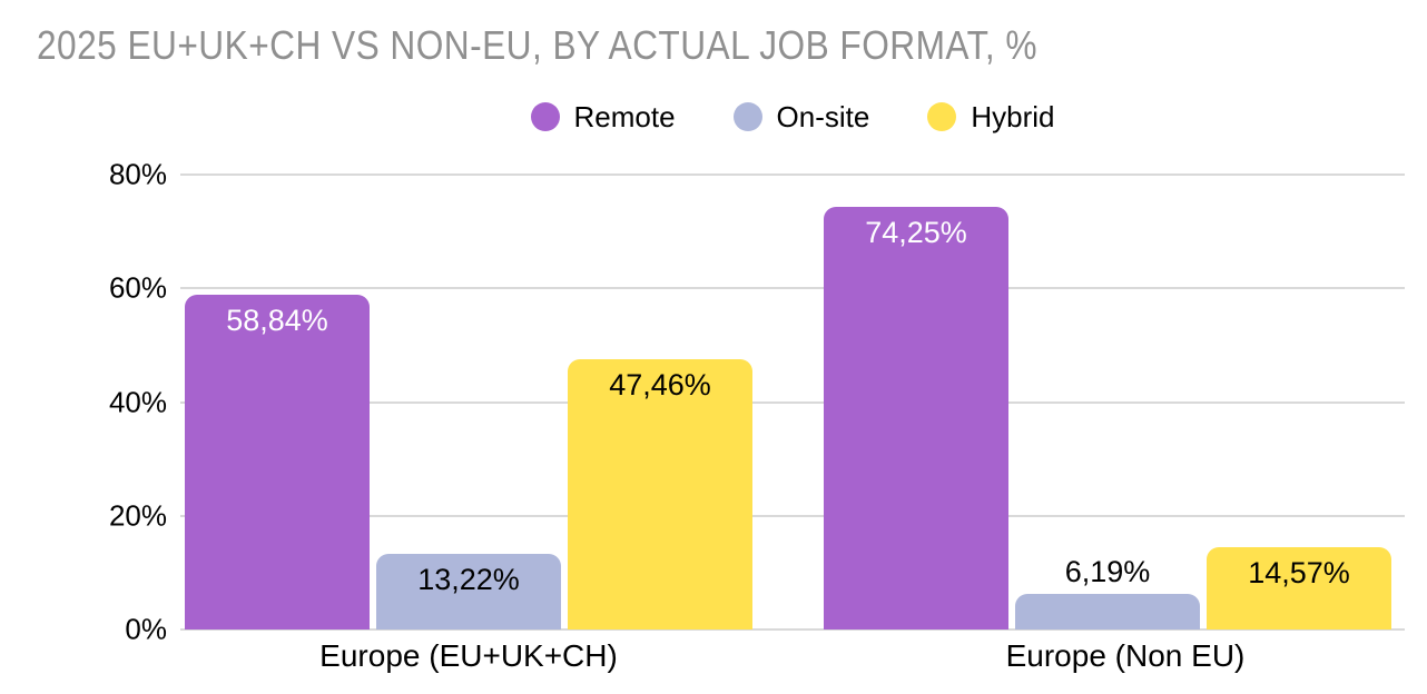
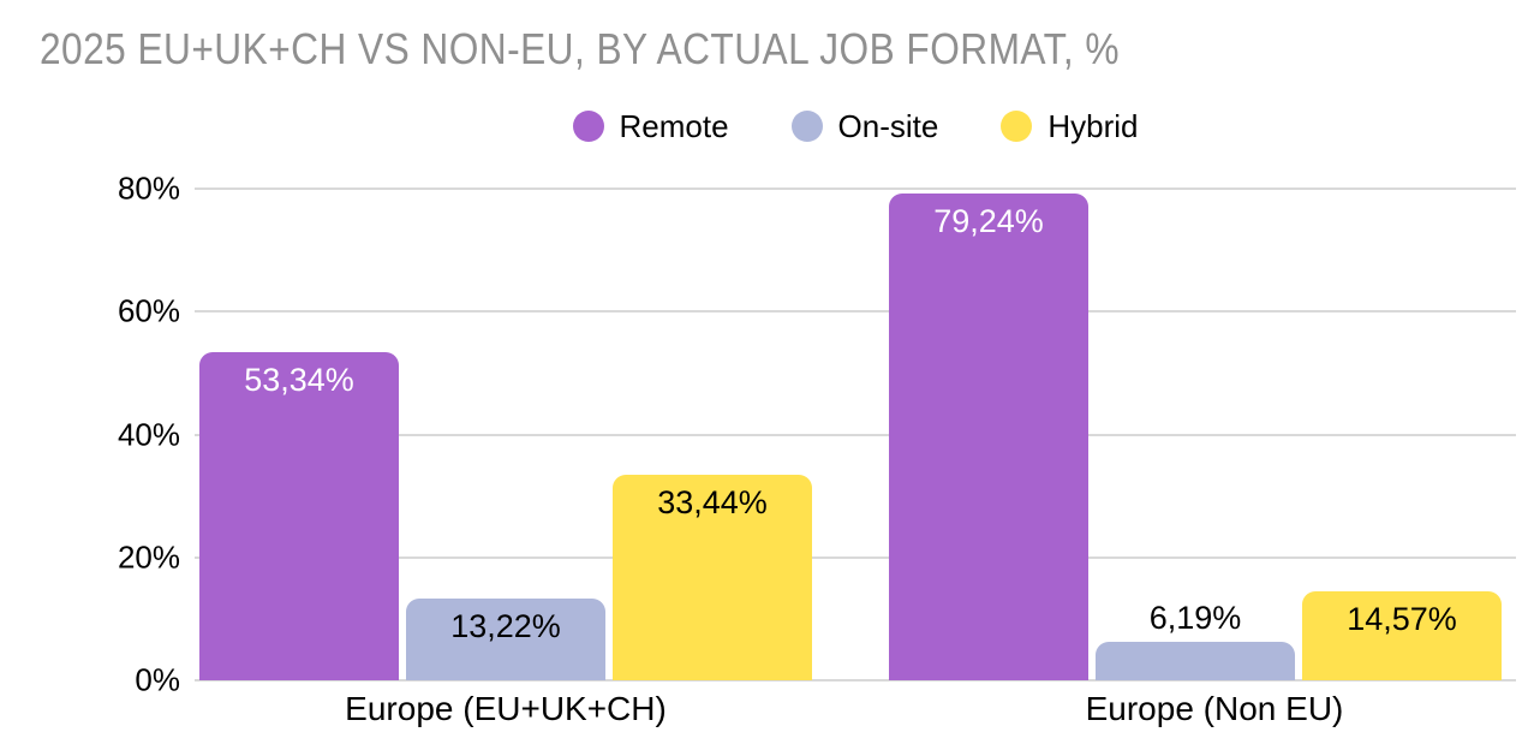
Remote/Europe (EU+UK+CH): 58,84% -> 53,34%
Hybrid/Europe (EU+UK+CH): 47,46% -> 33,44%
Remote/Europe (Non EU): 74,25% -> 79,24%
